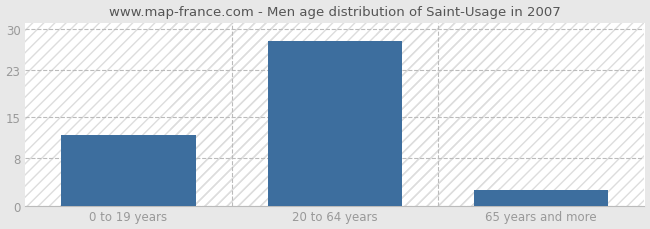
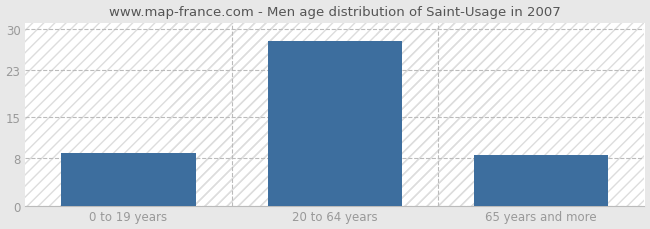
0 to 19 years: 12.0 -> 9.0
65 years and more: 2.6 -> 8.5
